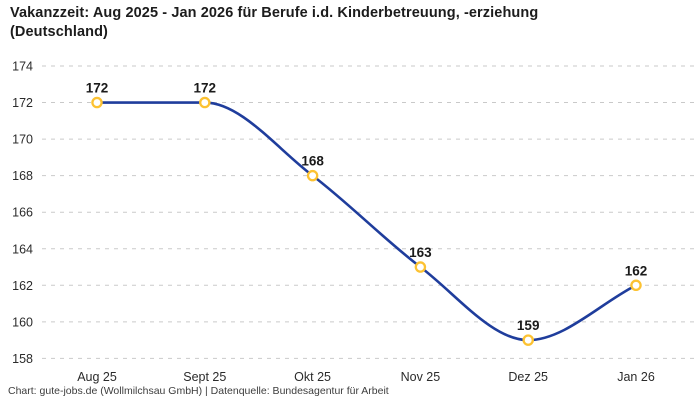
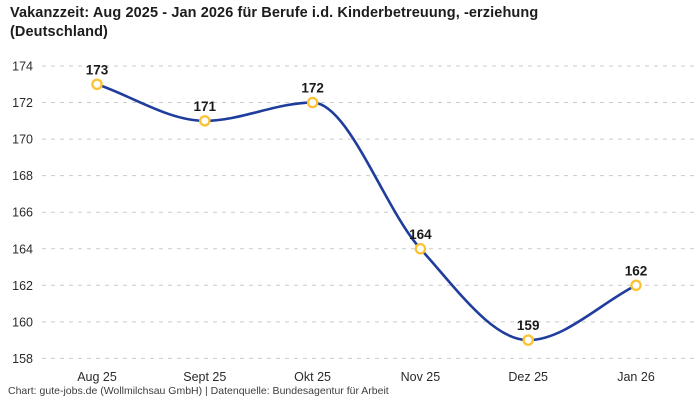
Aug 25: 172 -> 173
Sept 25: 172 -> 171
Okt 25: 168 -> 172
Nov 25: 163 -> 164
